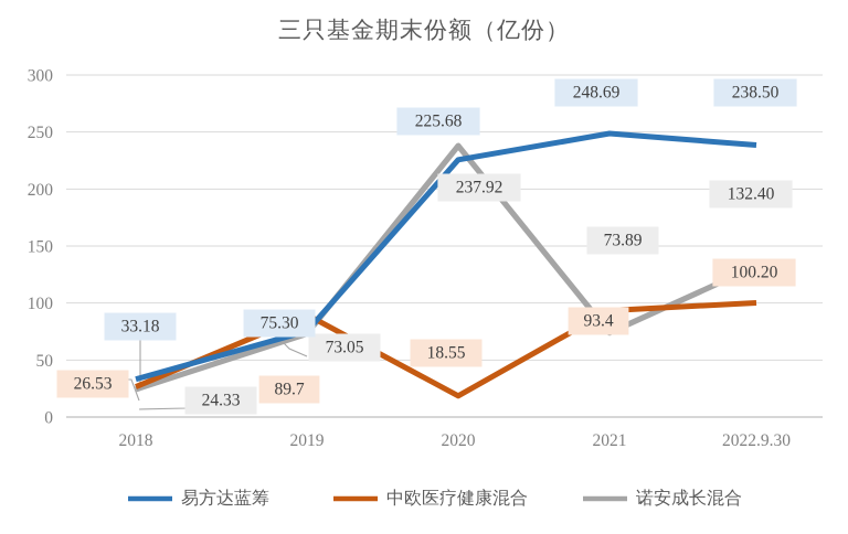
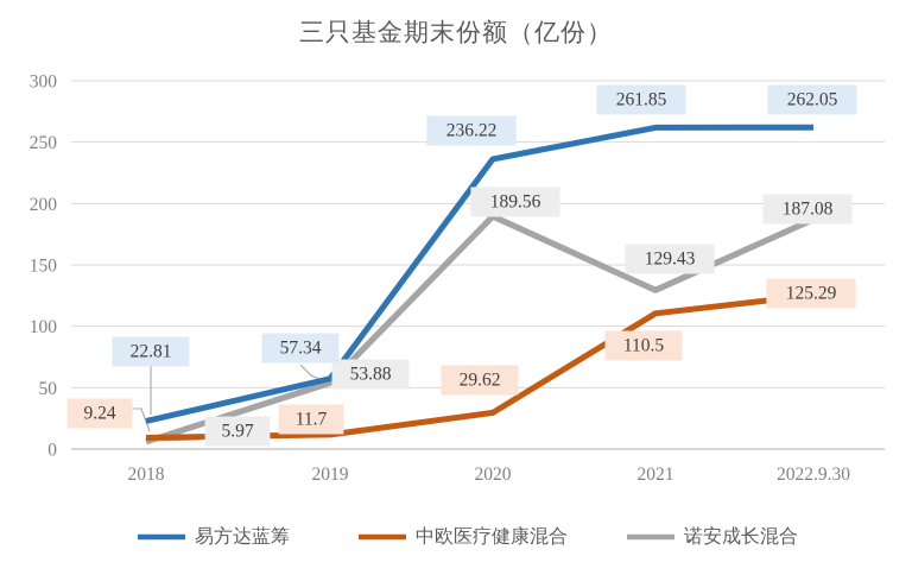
易方达蓝筹/2018: 33.18 -> 22.81
中欧医疗健康混合/2018: 26.53 -> 9.24
诺安成长混合/2018: 24.33 -> 5.97
易方达蓝筹/2019: 75.30 -> 57.34
中欧医疗健康混合/2019: 89.7 -> 11.7
诺安成长混合/2019: 73.05 -> 53.88
易方达蓝筹/2020: 225.68 -> 236.22
中欧医疗健康混合/2020: 18.55 -> 29.62
诺安成长混合/2020: 237.92 -> 189.56
易方达蓝筹/2021: 248.69 -> 261.85
中欧医疗健康混合/2021: 93.4 -> 110.5
诺安成长混合/2021: 73.89 -> 129.43
易方达蓝筹/2022.9.30: 238.50 -> 262.05
中欧医疗健康混合/2022.9.30: 100.20 -> 125.29
诺安成长混合/2022.9.30: 132.40 -> 187.08
